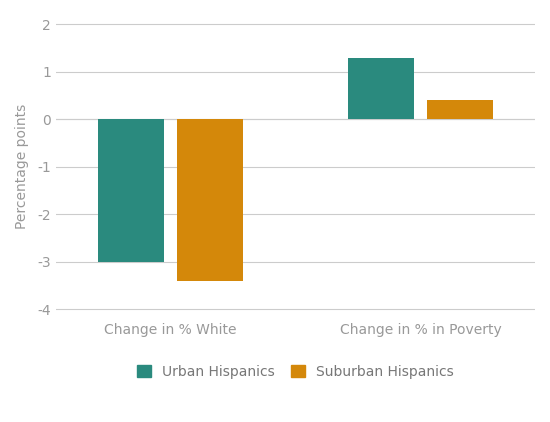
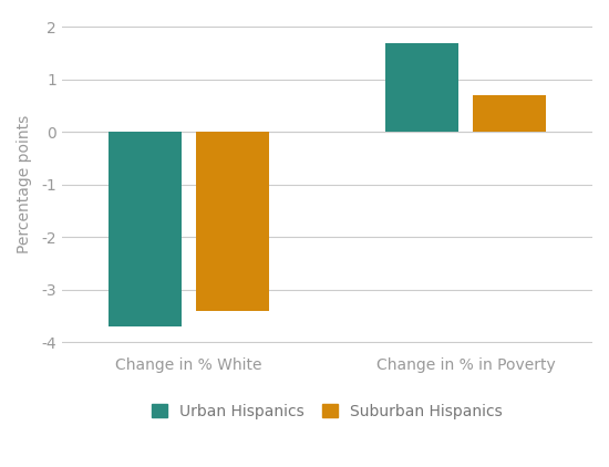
Urban Hispanics/Change in % White: -3.0 -> -3.7
Urban Hispanics/Change in % in Poverty: 1.3 -> 1.7
Suburban Hispanics/Change in % in Poverty: 0.4 -> 0.7
